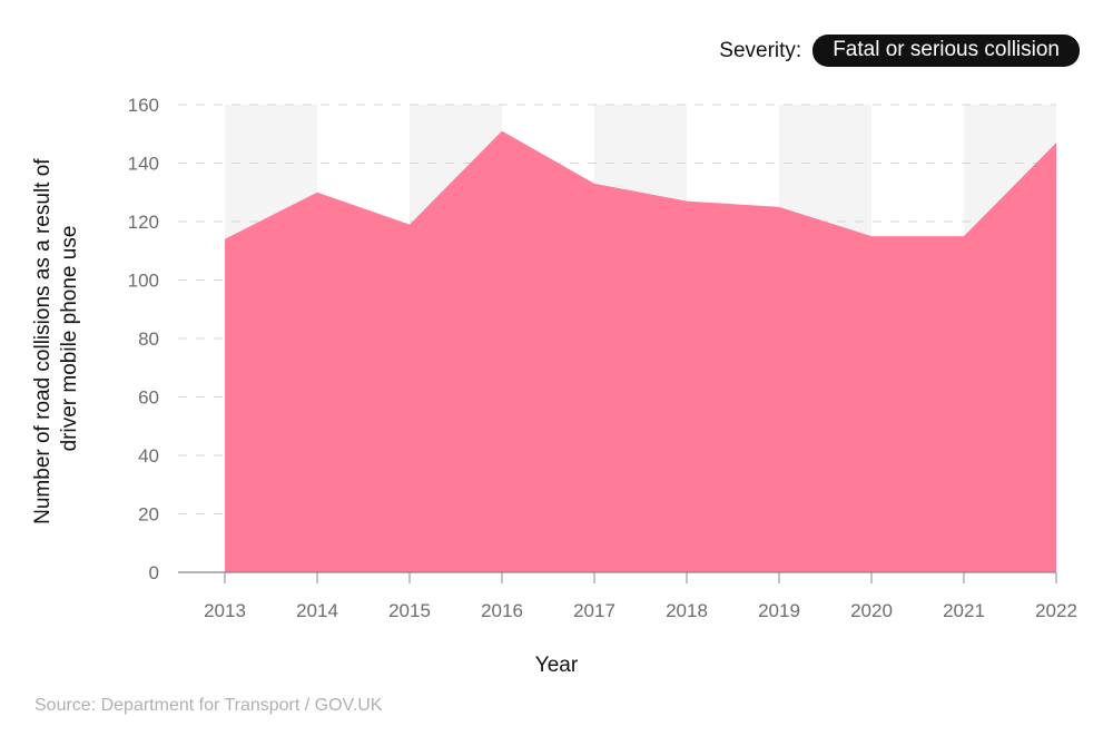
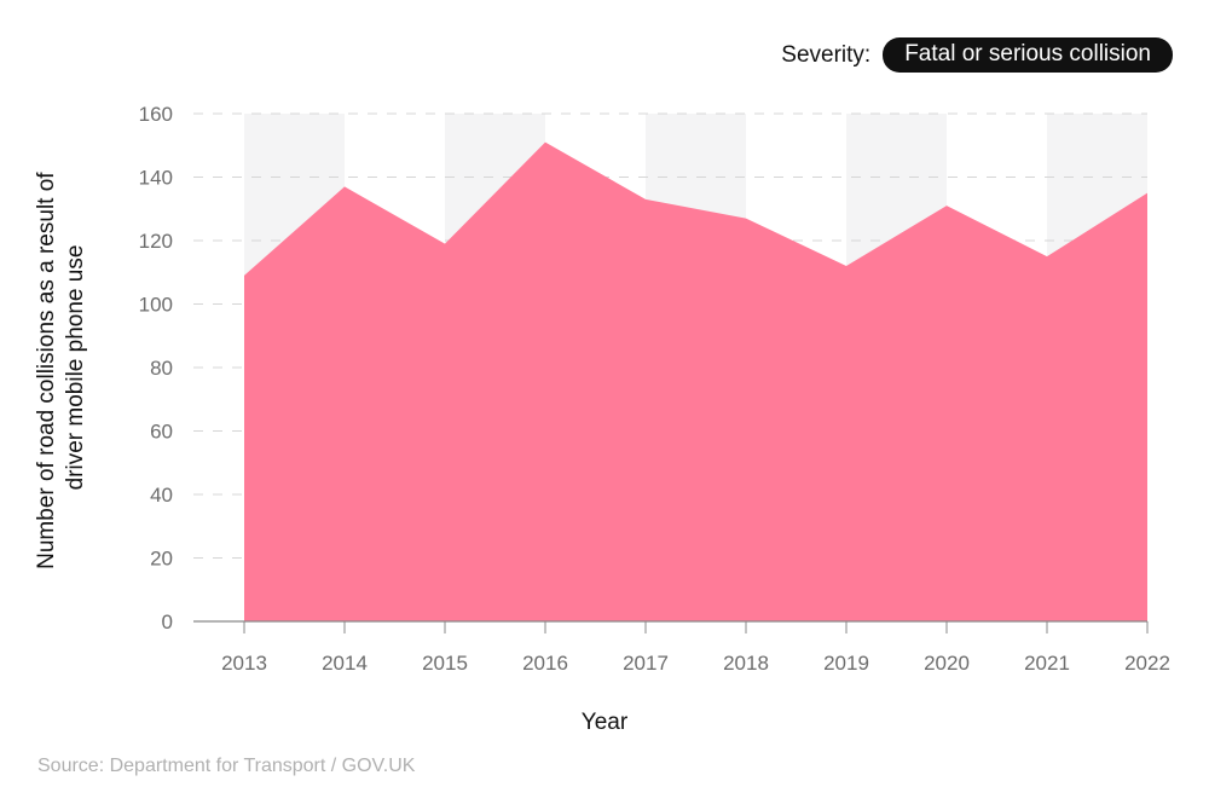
2013: 114 -> 109
2014: 130 -> 137
2019: 125 -> 112
2020: 115 -> 131
2022: 147 -> 135
